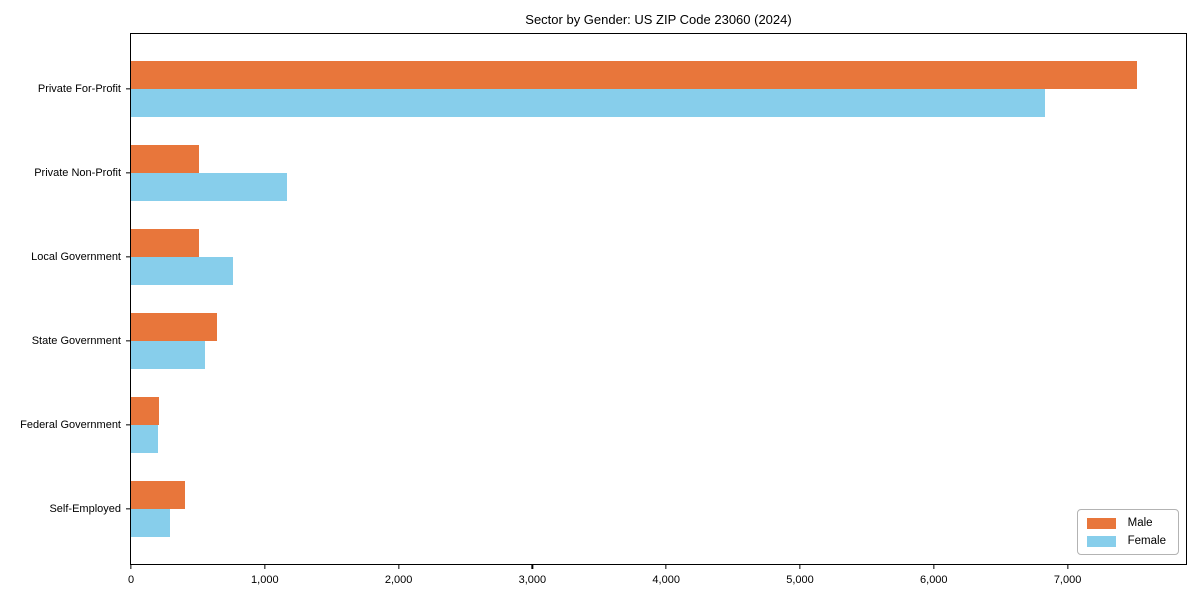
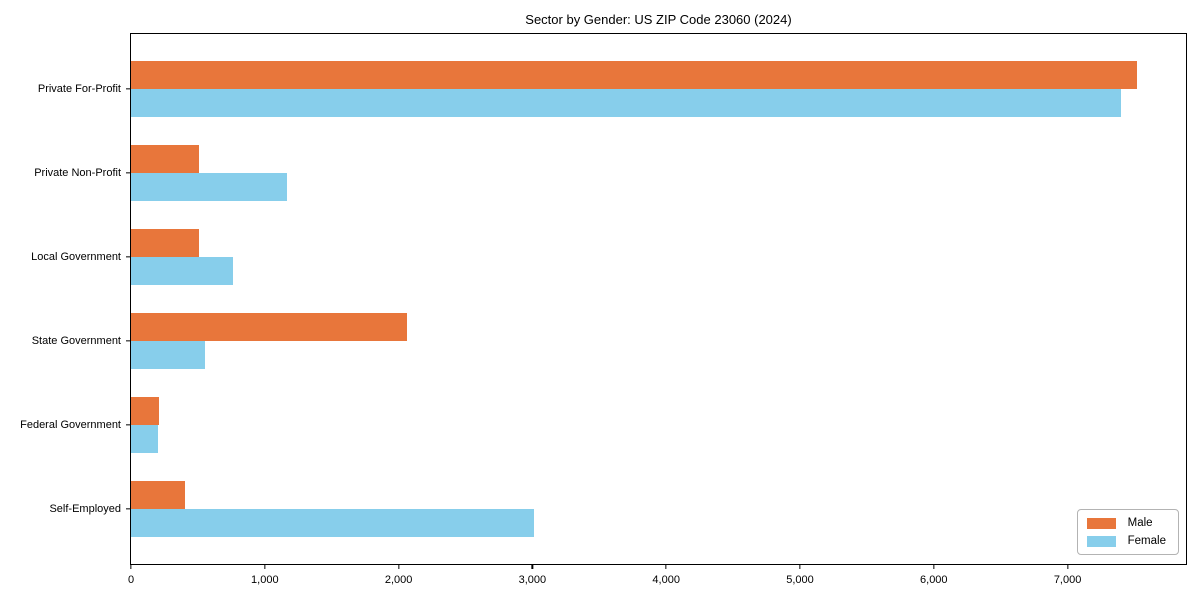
Female/Private For-Profit: 6830 -> 7400
Male/State Government: 640 -> 2060
Female/Self-Employed: 300 -> 3010
